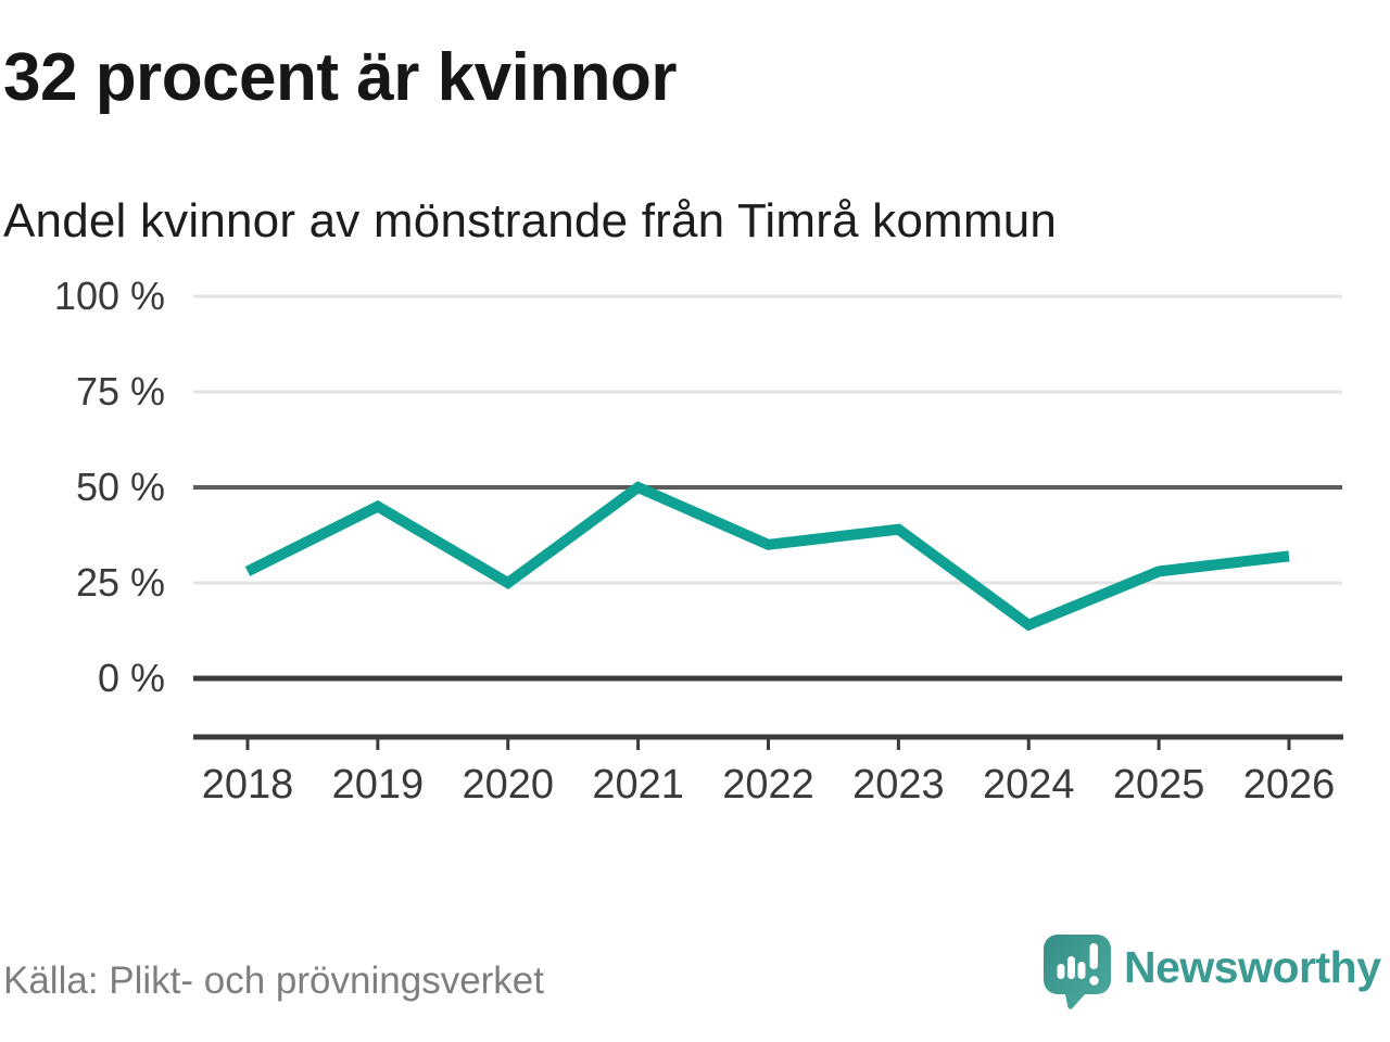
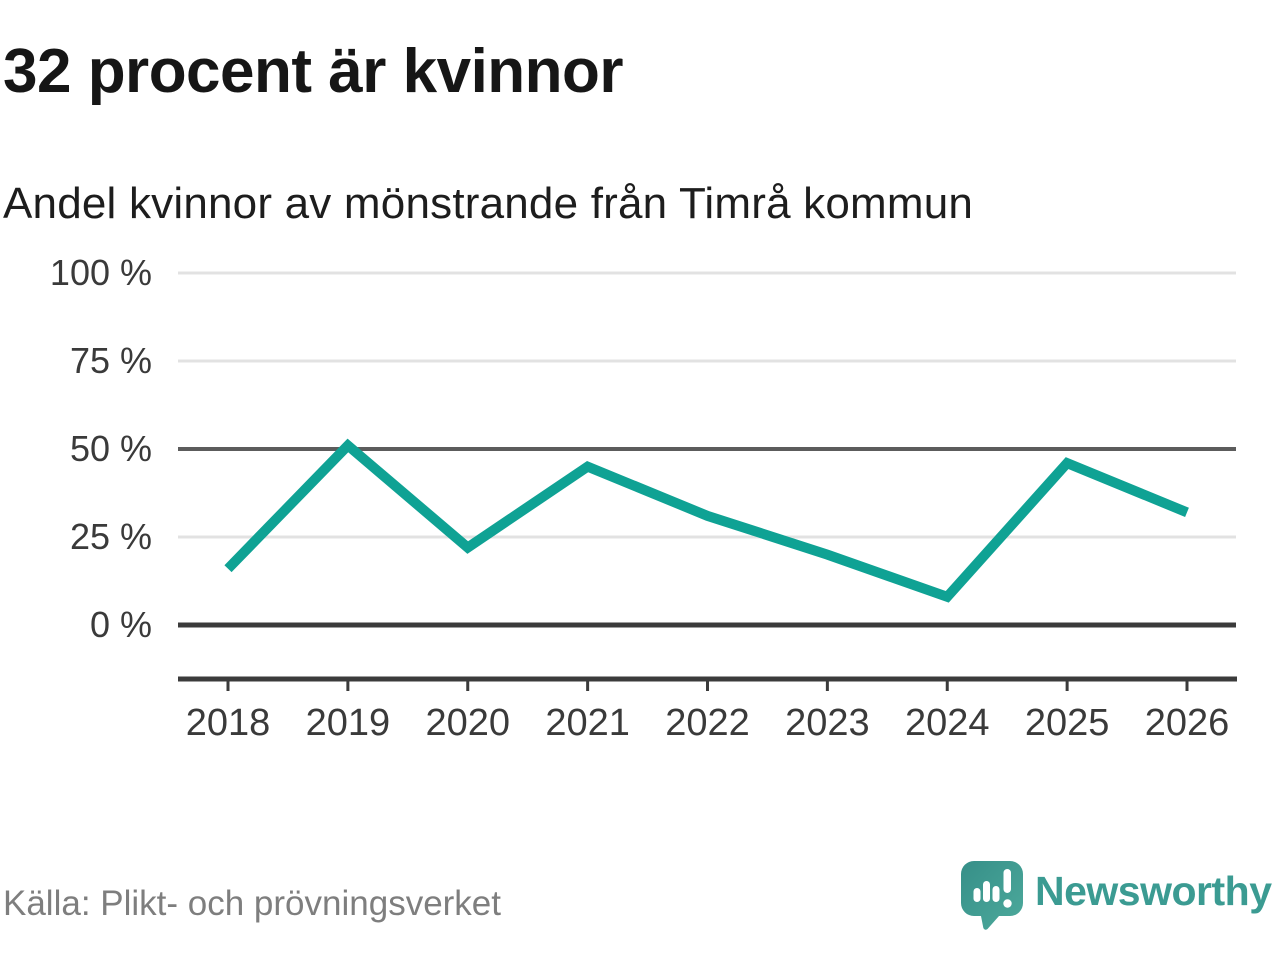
2018: 28% -> 16%
2019: 45% -> 51%
2020: 25% -> 22%
2021: 50% -> 45%
2022: 35% -> 31%
2023: 39% -> 20%
2024: 14% -> 8%
2025: 28% -> 46%
